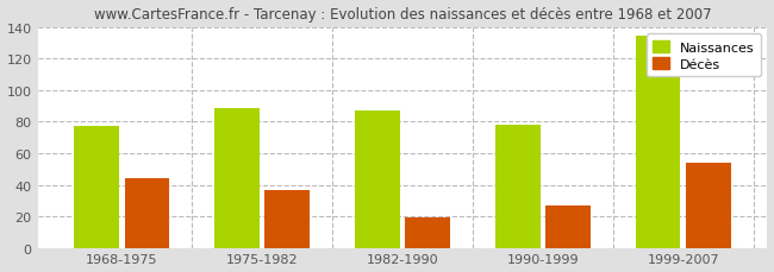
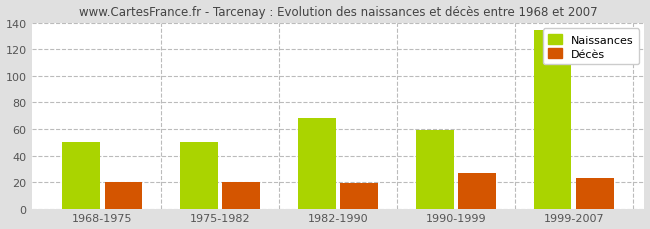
Naissances/1968-1975: 77 -> 50
Décès/1968-1975: 44 -> 20
Naissances/1975-1982: 89 -> 50
Décès/1975-1982: 37 -> 20
Naissances/1982-1990: 87 -> 68
Naissances/1990-1999: 78 -> 59
Décès/1999-2007: 54 -> 23
